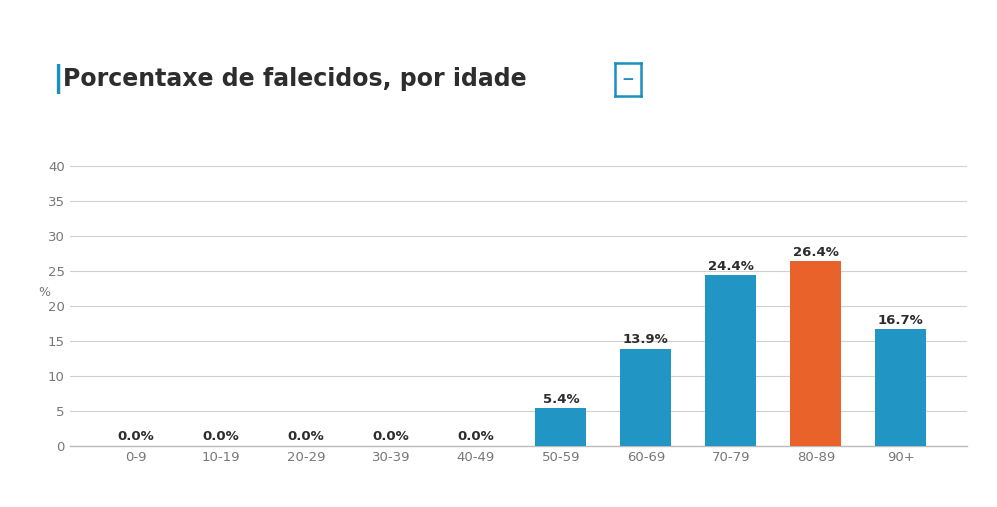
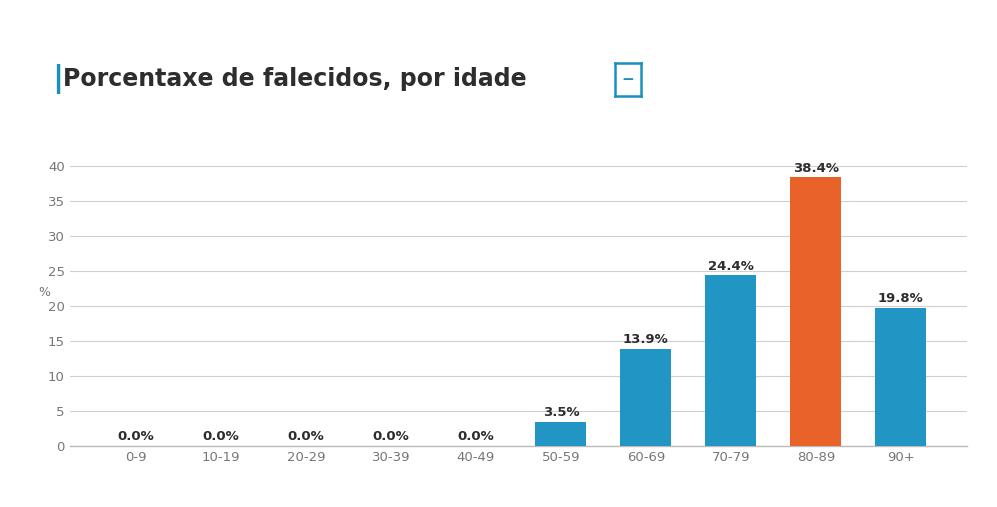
50-59: 5.4% -> 3.5%
80-89: 26.4% -> 38.4%
90+: 16.7% -> 19.8%
